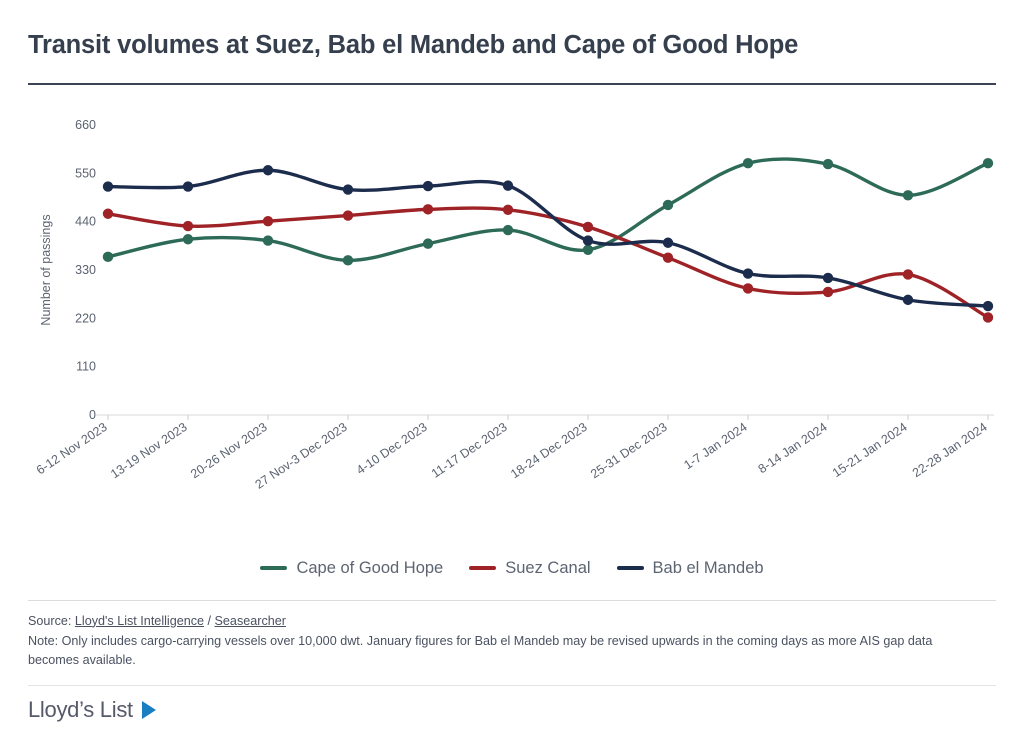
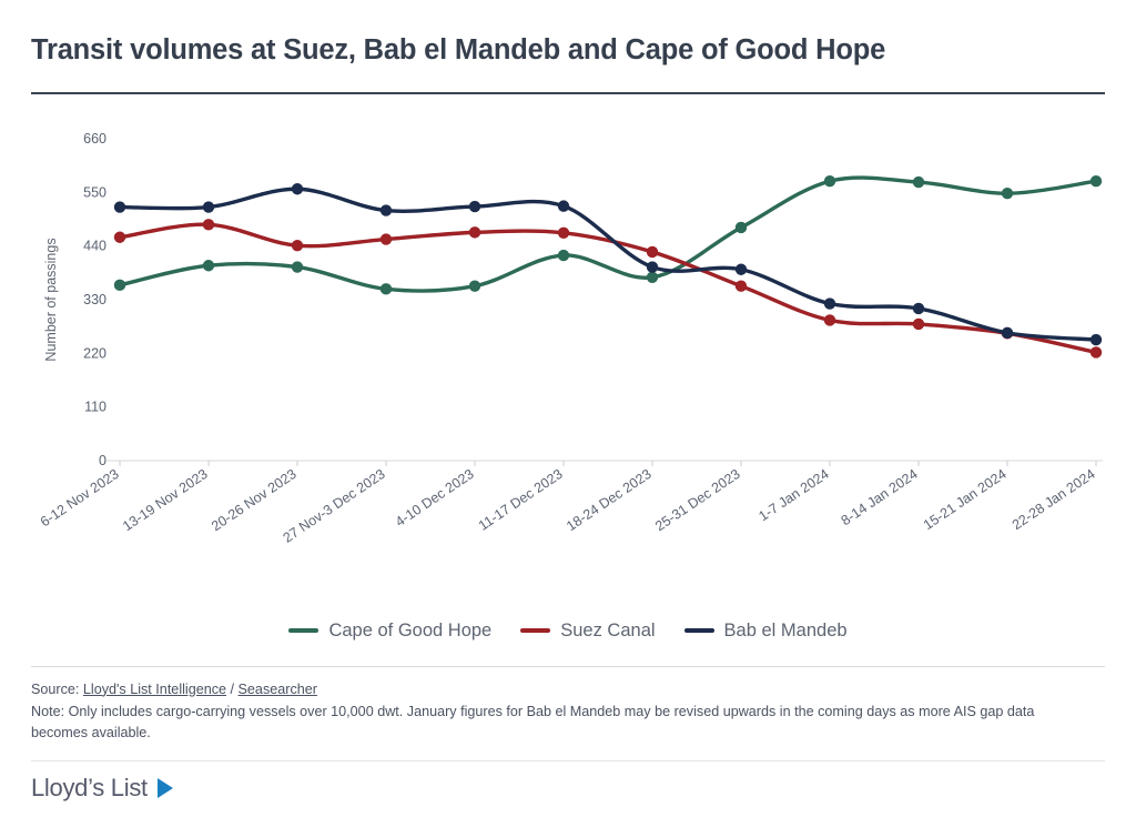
Suez Canal/13-19 Nov 2023: 430 -> 480
Cape of Good Hope/4-10 Dec 2023: 390 -> 360
Cape of Good Hope/15-21 Jan 2024: 500 -> 550
Suez Canal/15-21 Jan 2024: 320 -> 260
